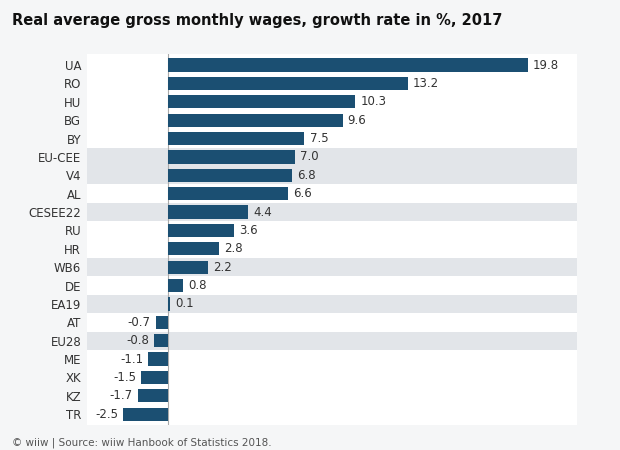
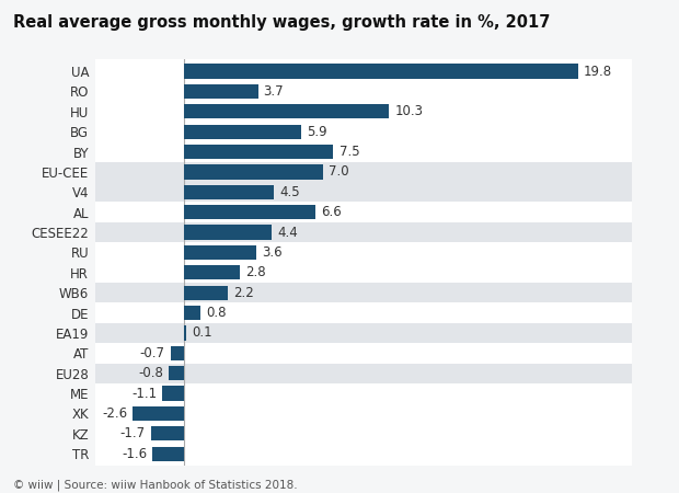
RO: 13.2 -> 3.7
BG: 9.6 -> 5.9
V4: 6.8 -> 4.5
XK: -1.5 -> -2.6
TR: -2.5 -> -1.6
